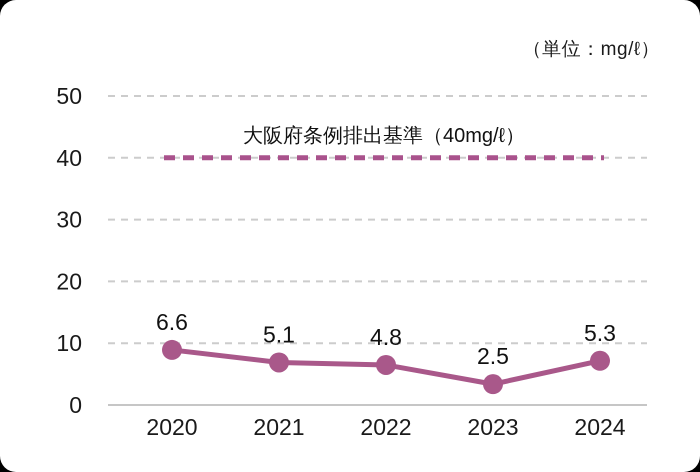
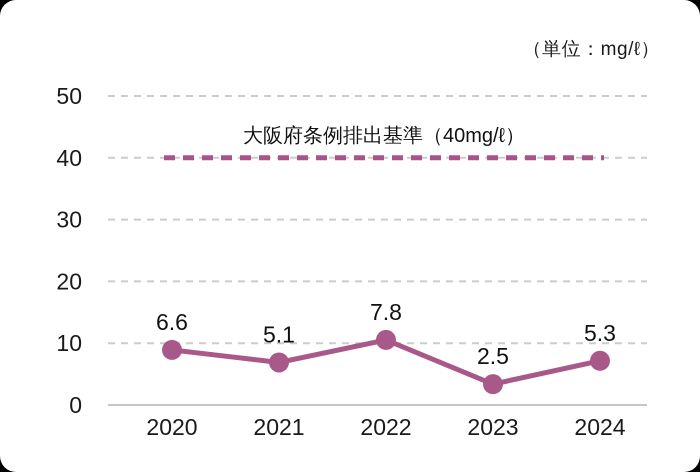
2022: 4.8 -> 7.8
